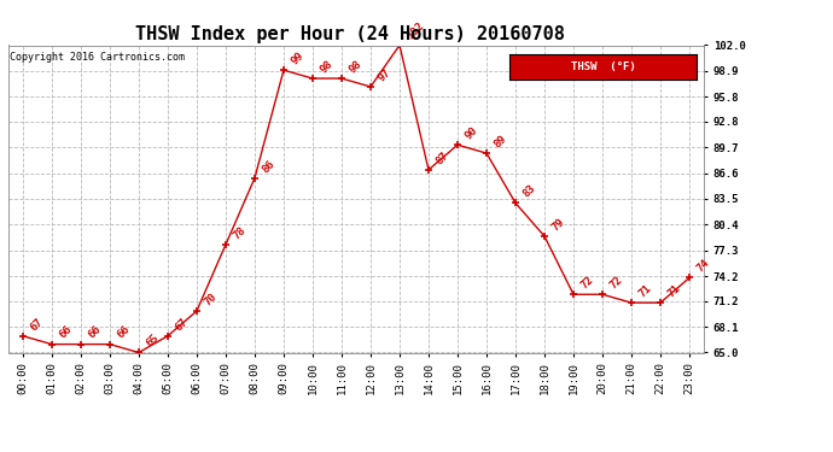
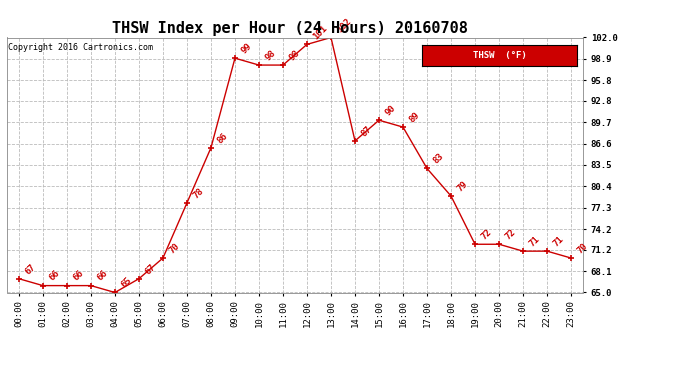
12:00: 97 -> 101
23:00: 74 -> 70
